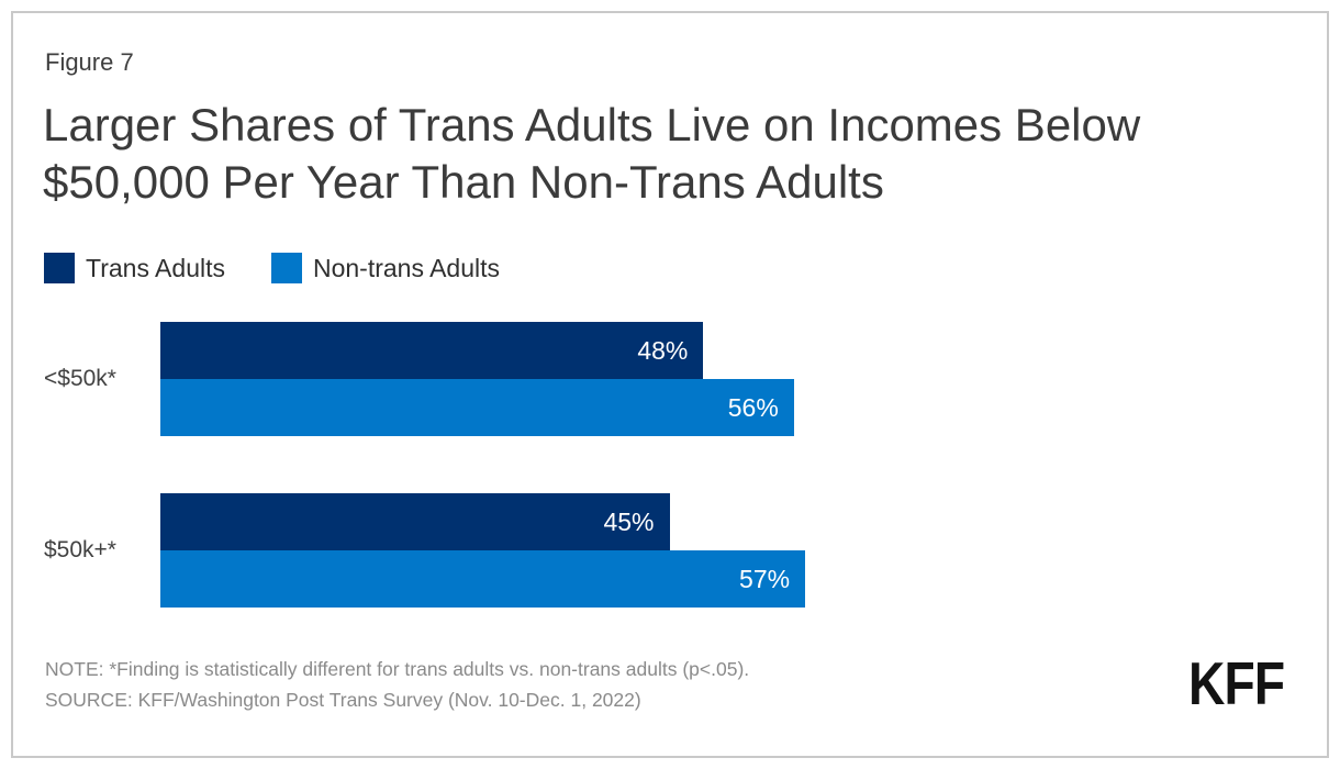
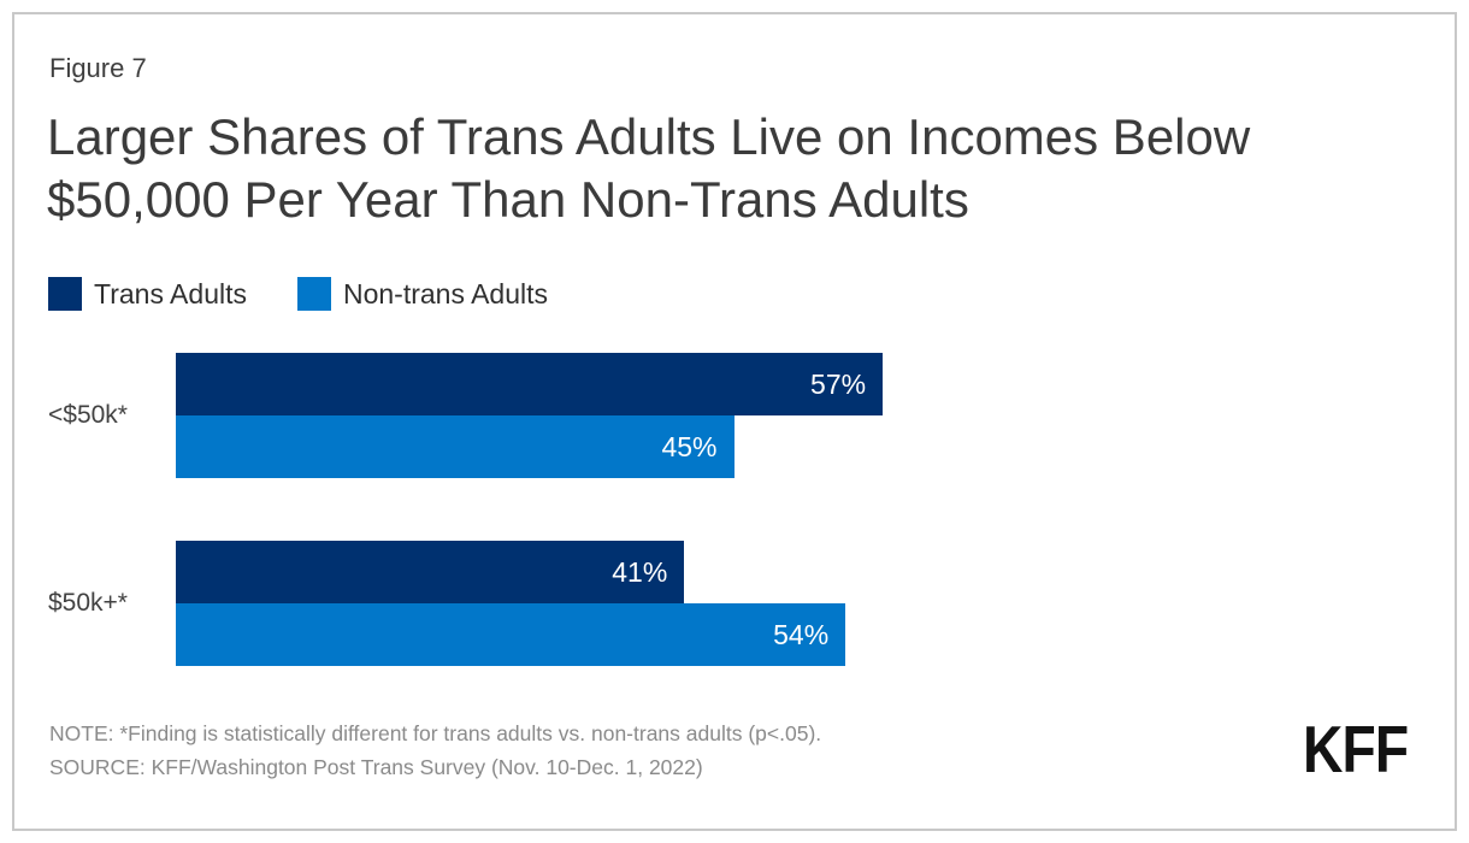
Trans Adults/<$50k*: 48% -> 57%
Non-trans Adults/<$50k*: 56% -> 45%
Trans Adults/$50k+*: 45% -> 41%
Non-trans Adults/$50k+*: 57% -> 54%
